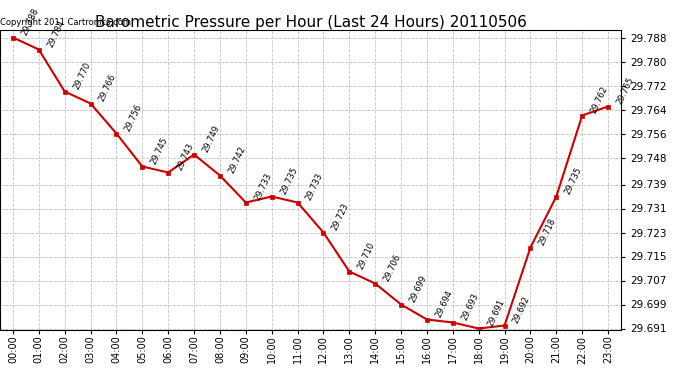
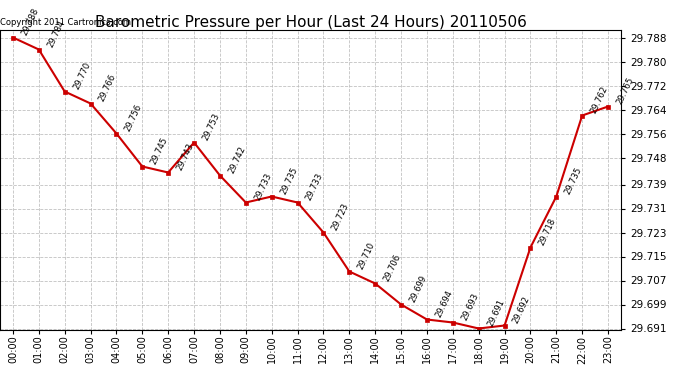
07:00: 29.749 -> 29.753
